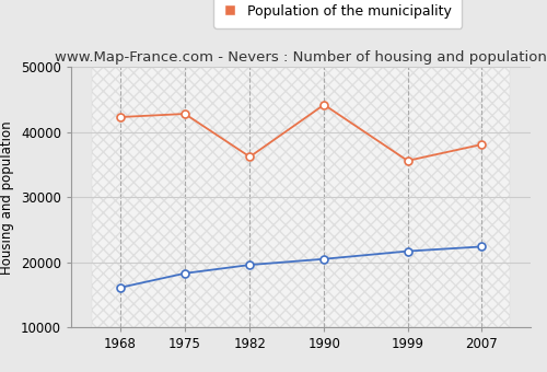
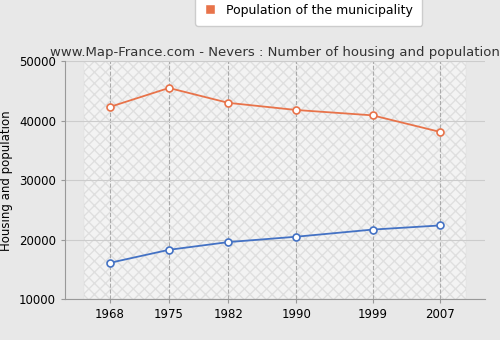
Population of the municipality/1975: 42800 -> 45500
Population of the municipality/1982: 36200 -> 43000
Population of the municipality/1990: 44200 -> 41800
Population of the municipality/1999: 35600 -> 40900
